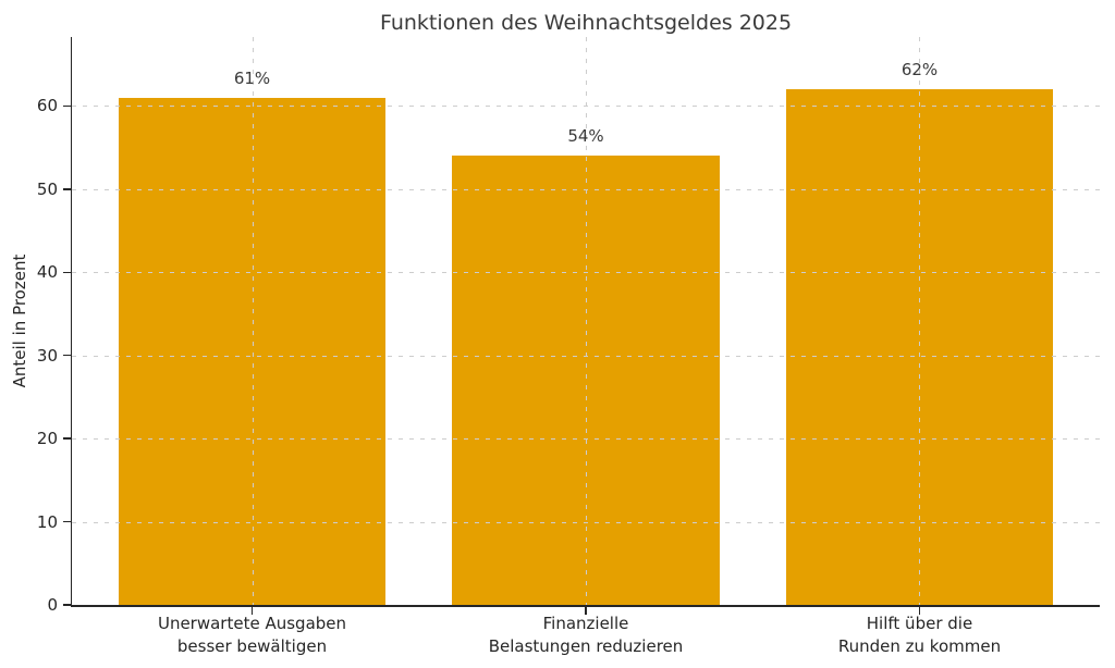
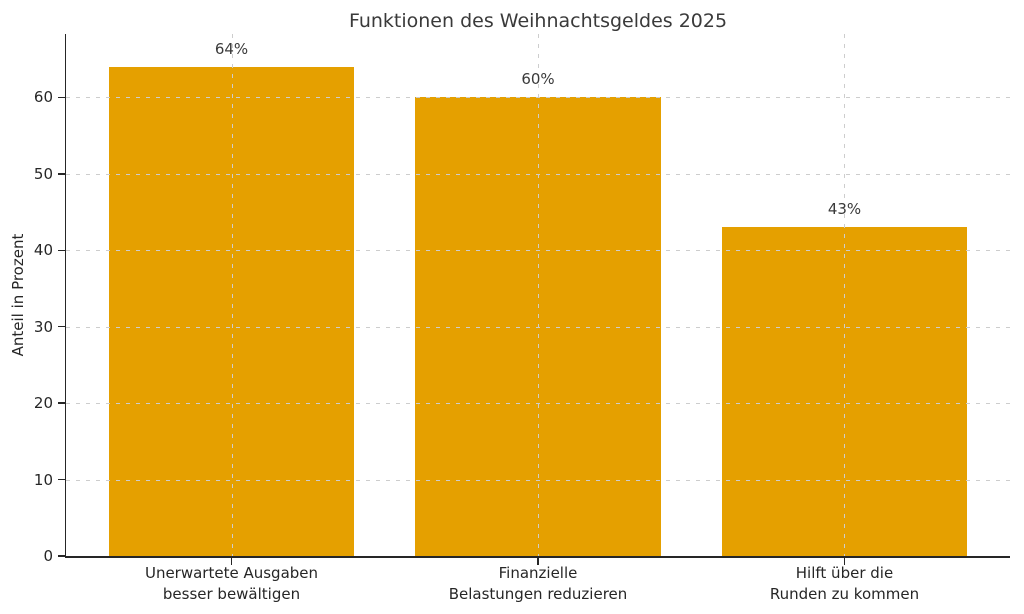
Unerwartete Ausgaben besser bewältigen: 61% -> 64%
Finanzielle Belastungen reduzieren: 54% -> 60%
Hilft über die Runden zu kommen: 62% -> 43%
